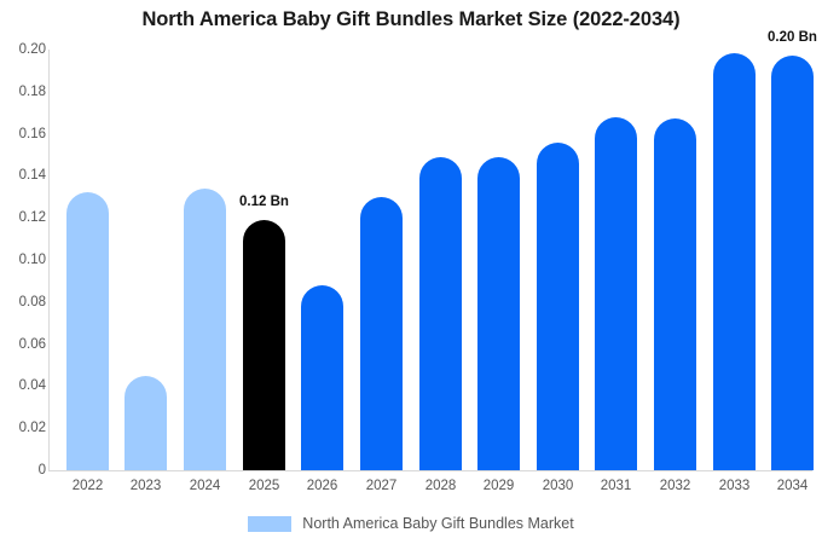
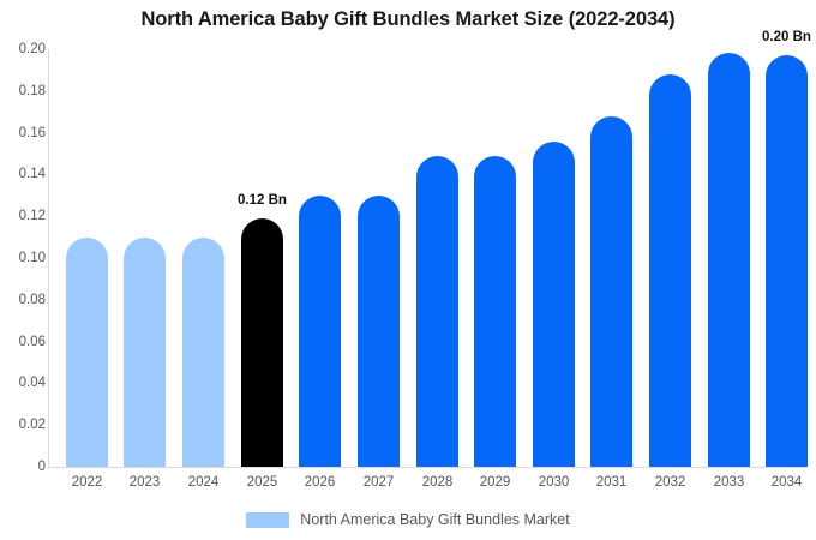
2022: 0.132 -> 0.110
2023: 0.045 -> 0.110
2024: 0.134 -> 0.110
2026: 0.088 -> 0.130
2032: 0.167 -> 0.188
